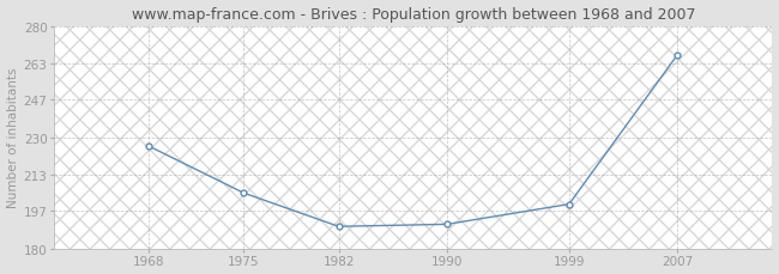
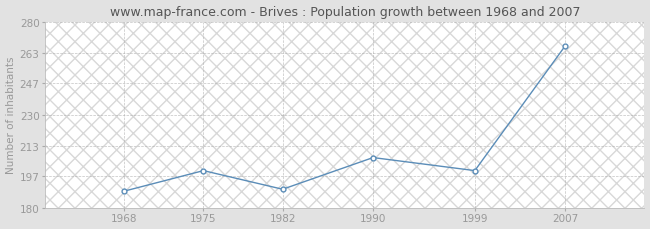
1968: 226 -> 189
1975: 205 -> 200
1990: 191 -> 207
